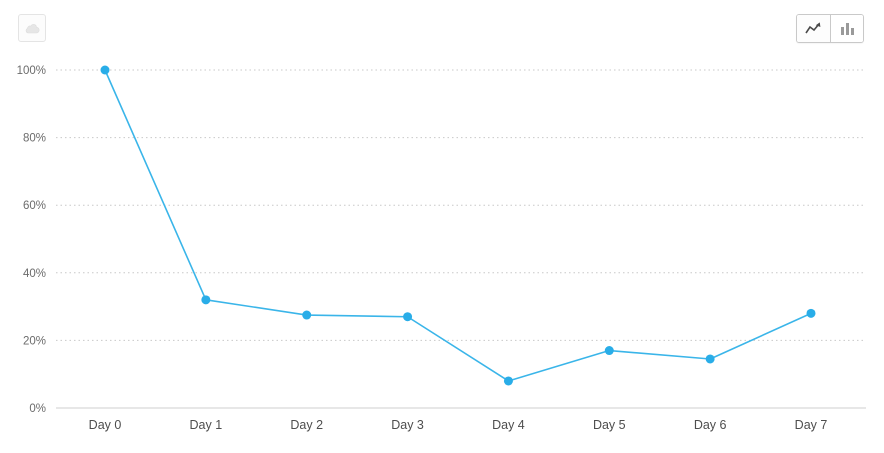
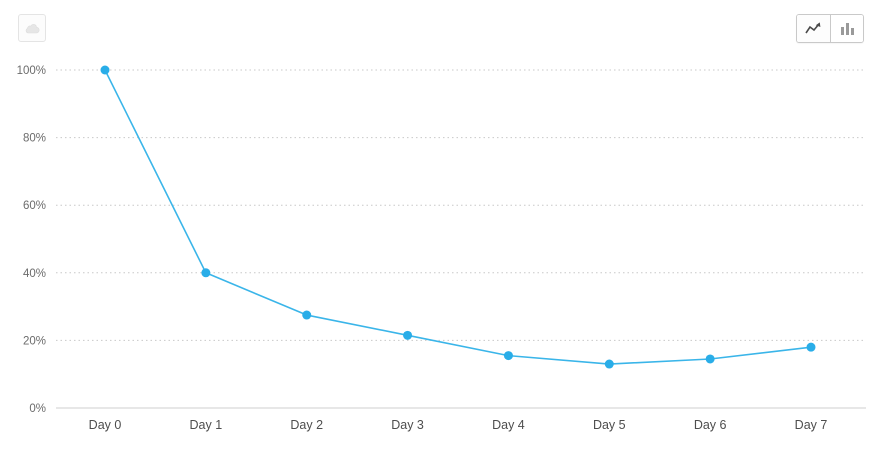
Day 1: 32% -> 40%
Day 3: 27% -> 22%
Day 4: 8% -> 16%
Day 5: 17% -> 13%
Day 7: 28% -> 18%
